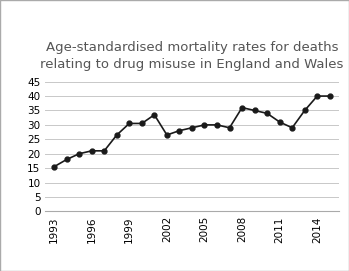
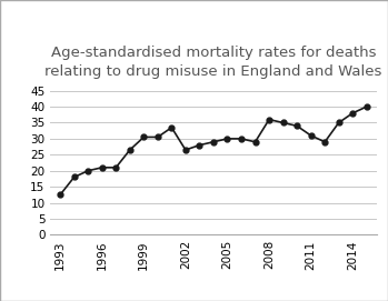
1993: 15.5 -> 12.5
2014: 40.0 -> 38.0
